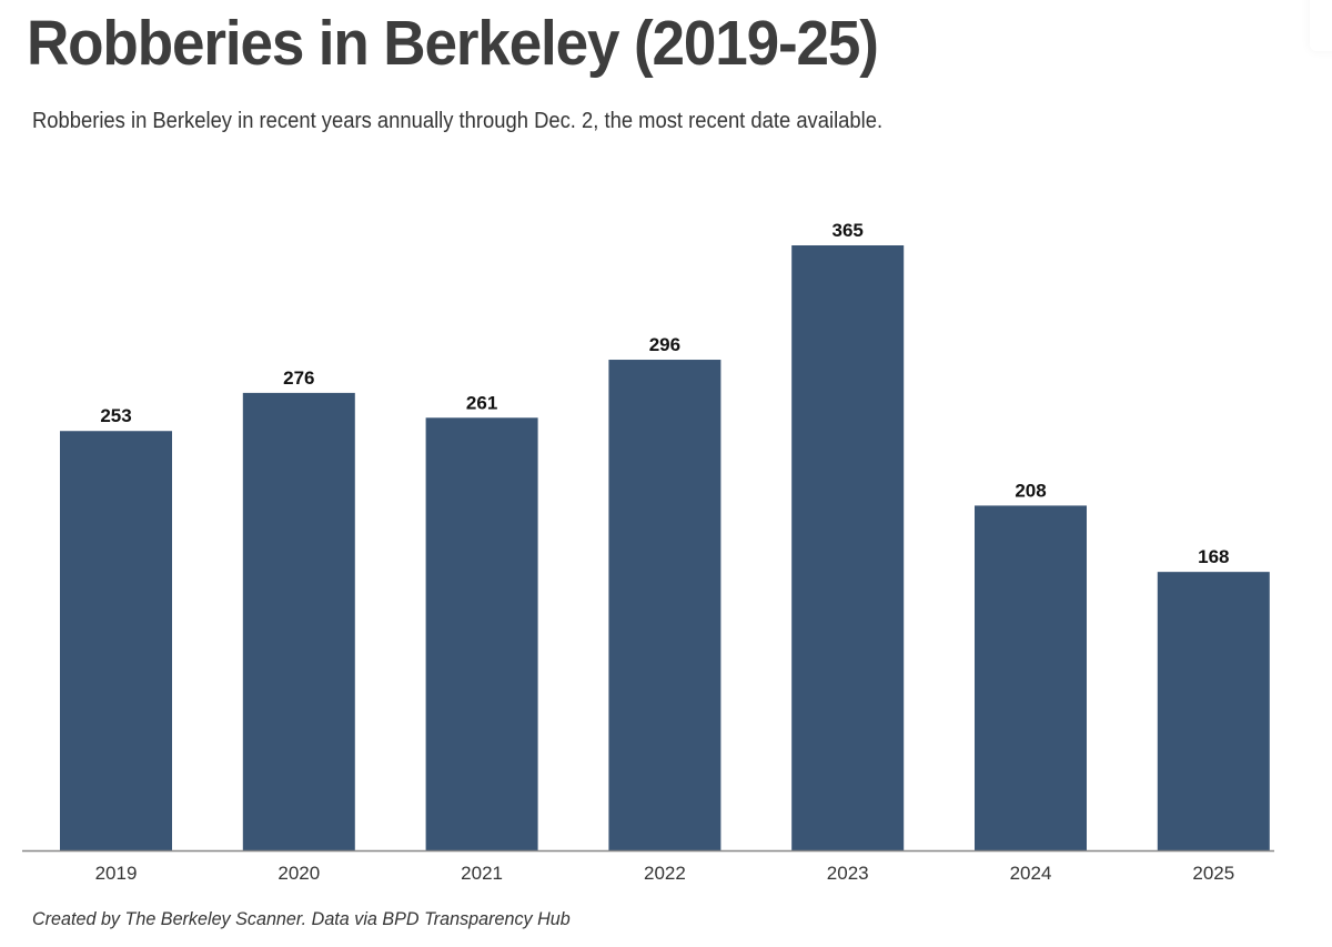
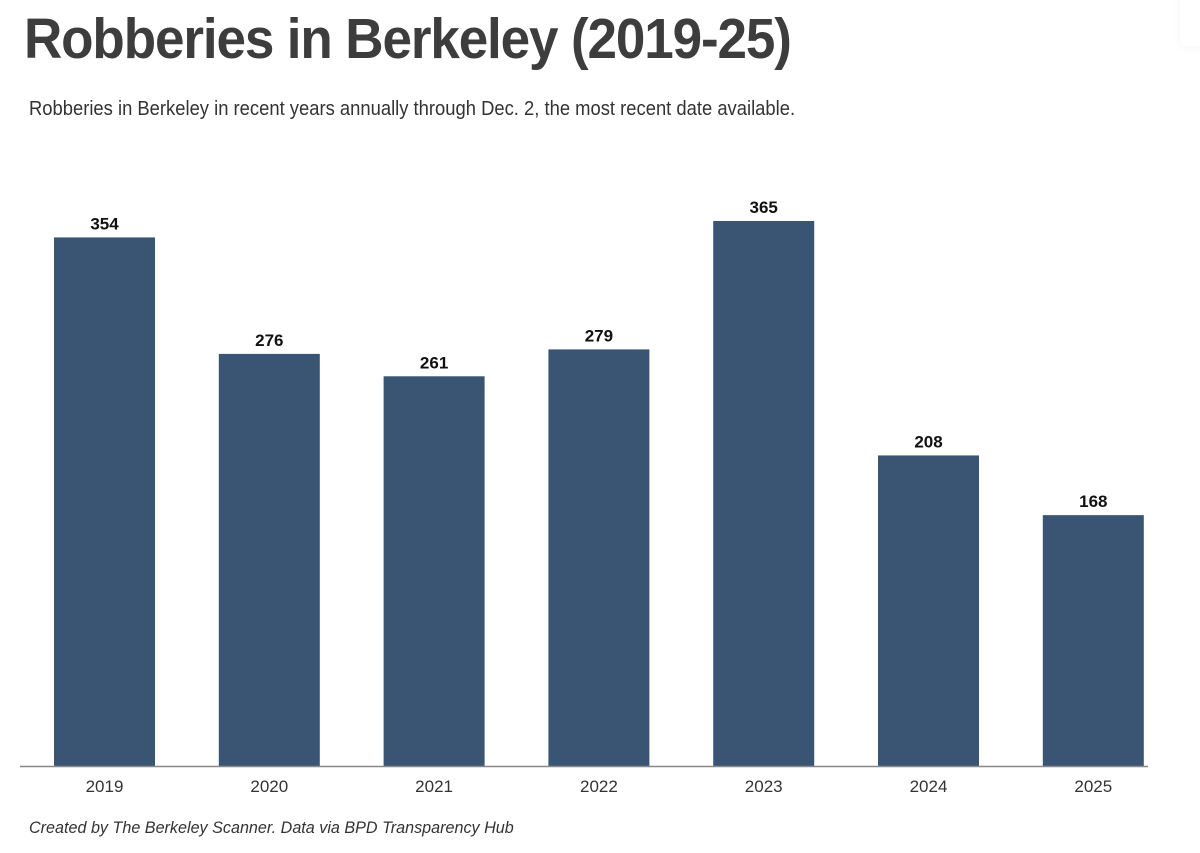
2019: 253 -> 354
2022: 296 -> 279
